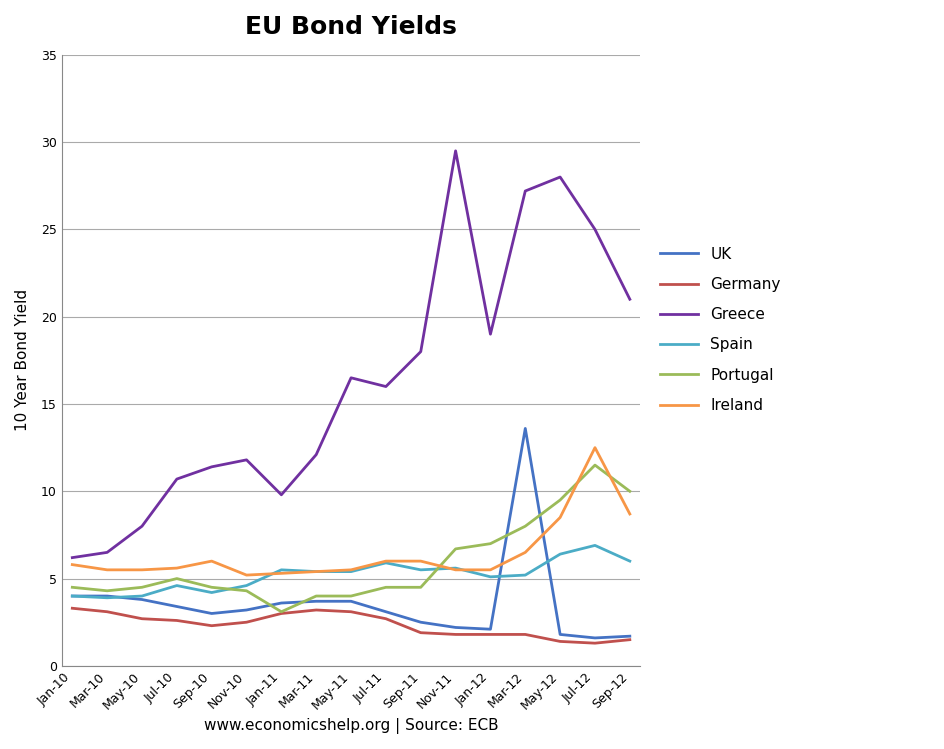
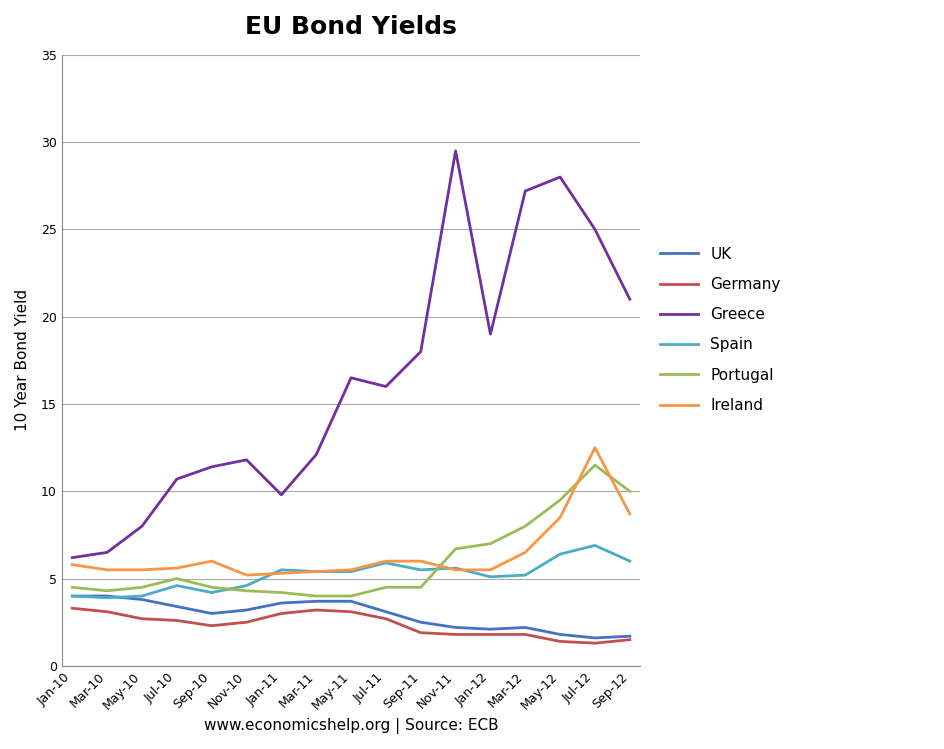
Portugal/Jan-11: 3.1 -> 4.2
UK/Mar-12: 13.6 -> 2.2
